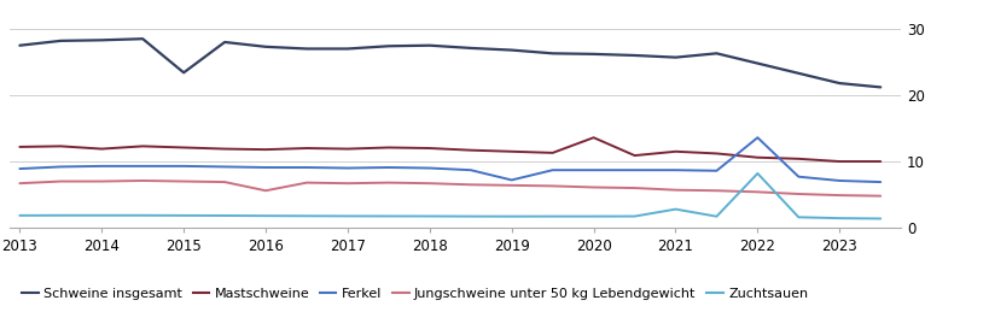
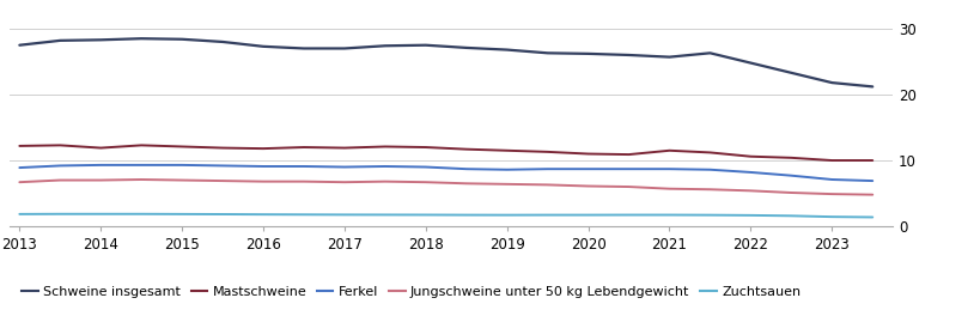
Schweine insgesamt/2015: 23.4 -> 28.4
Jungschweine unter 50 kg Lebendgewicht/2016: 5.6 -> 6.8
Ferkel/2019: 7.2 -> 8.6
Mastschweine/2020: 13.6 -> 11.0
Zuchtsauen/2021: 2.8 -> 1.7
Ferkel/2022: 13.6 -> 8.2
Zuchtsauen/2022: 8.2 -> 1.7
